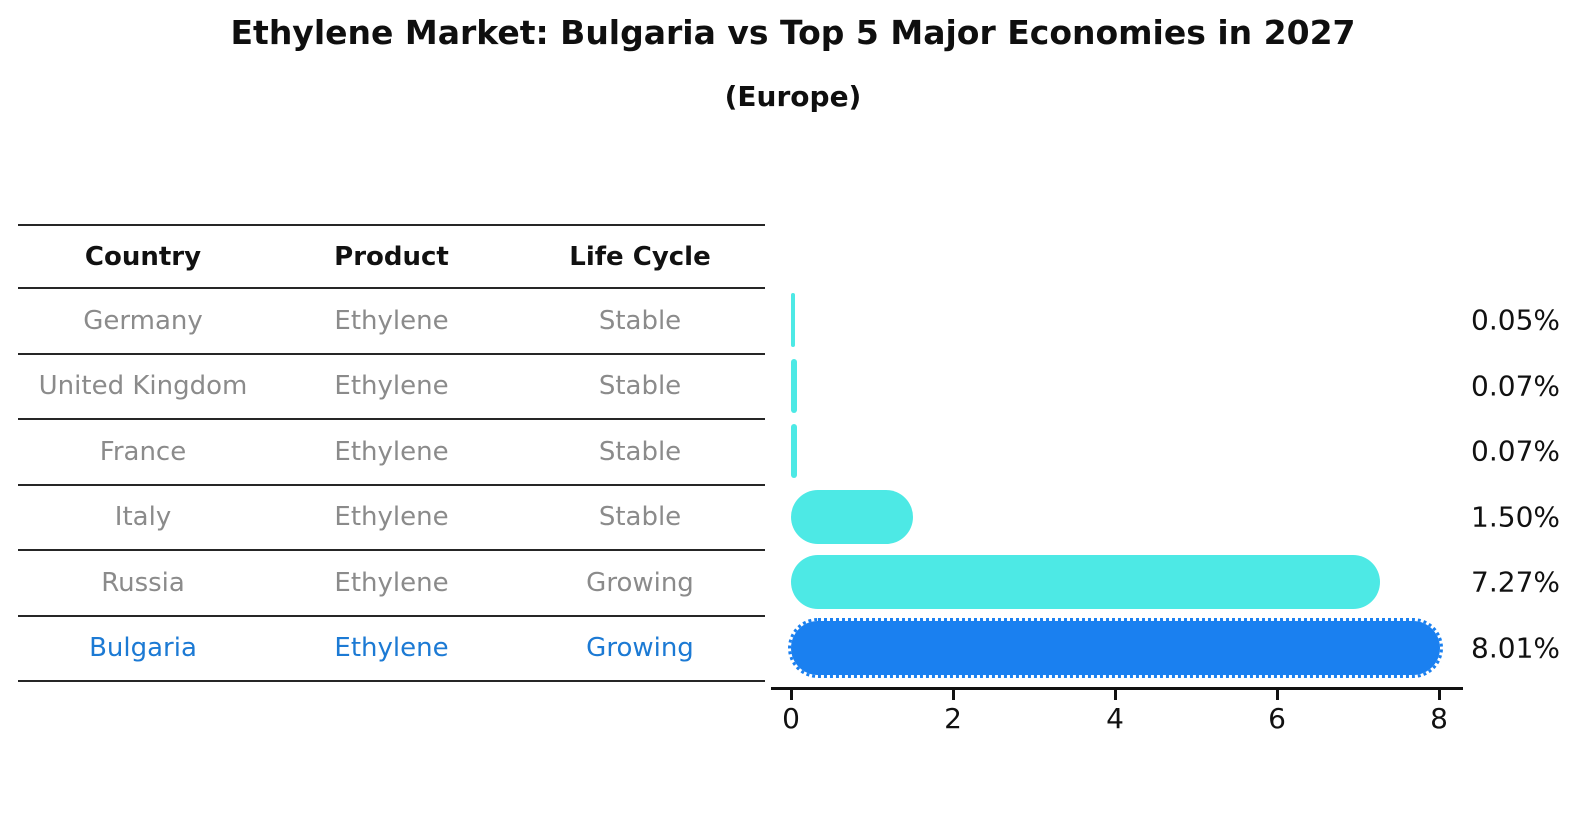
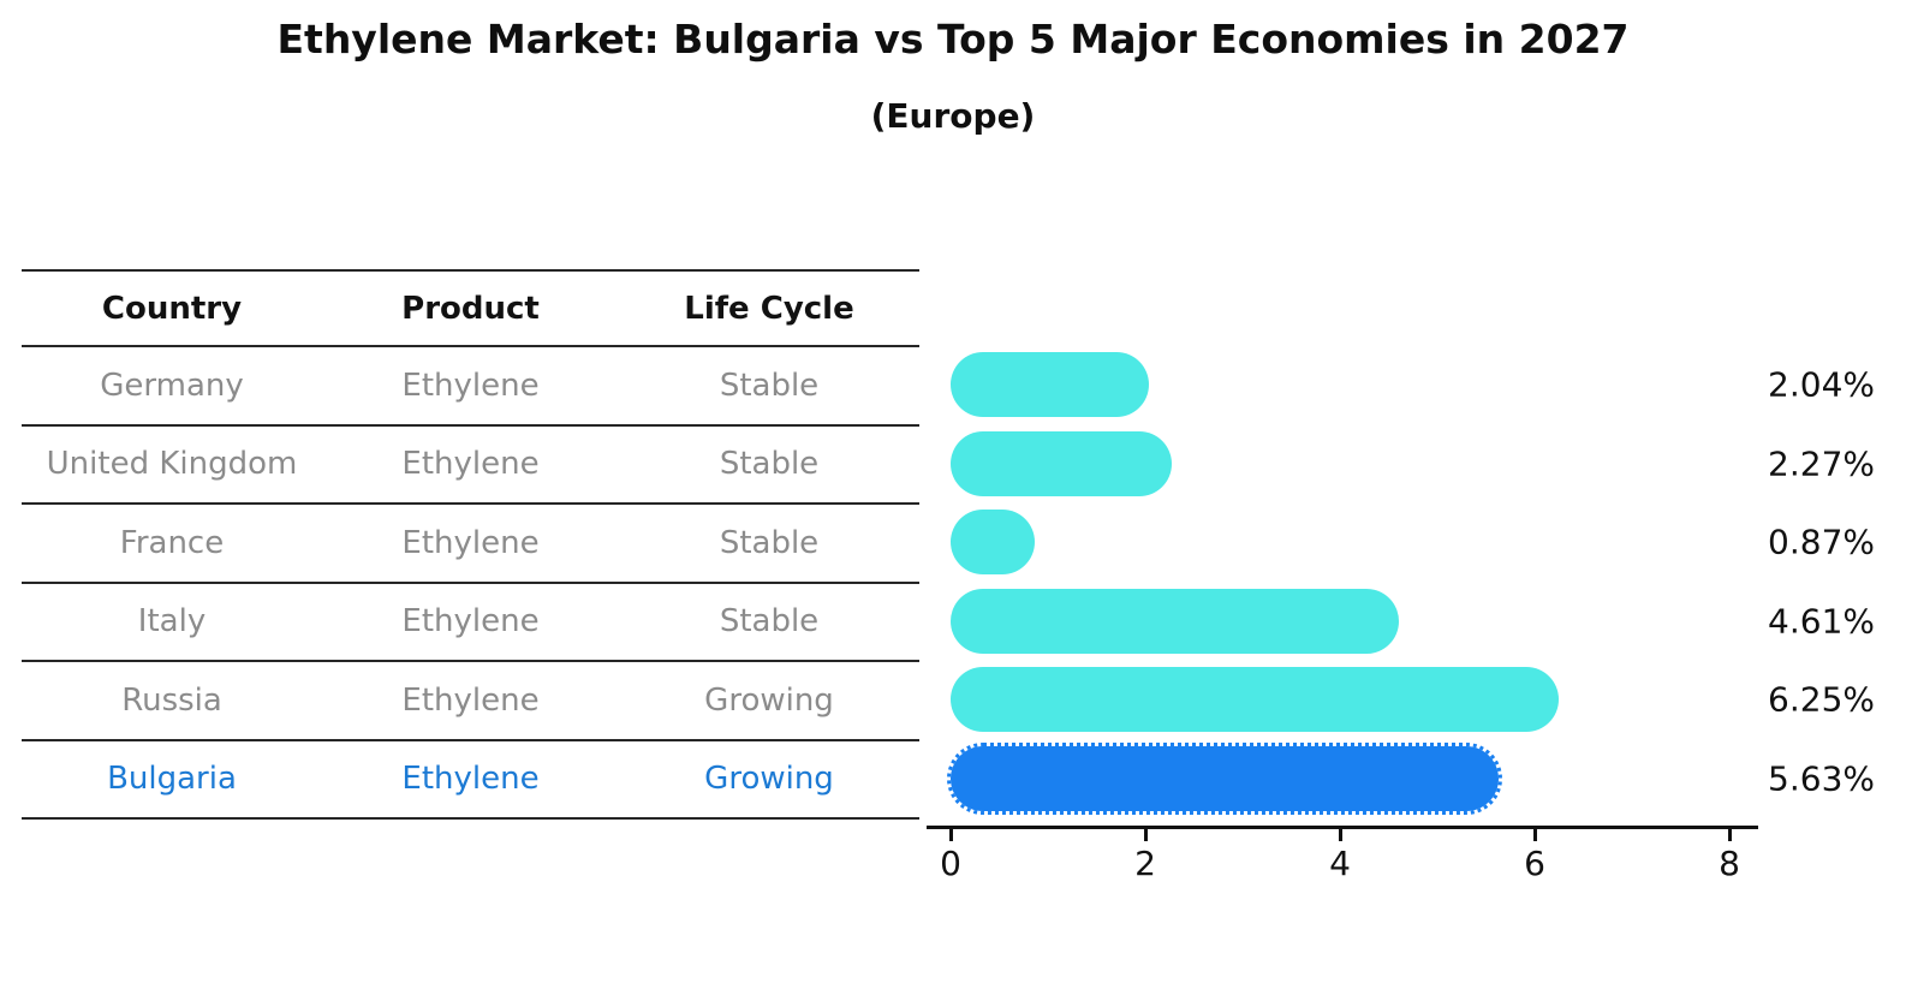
Germany: 0.05% -> 2.04%
United Kingdom: 0.07% -> 2.27%
France: 0.07% -> 0.87%
Italy: 1.50% -> 4.61%
Russia: 7.27% -> 6.25%
Bulgaria: 8.01% -> 5.63%
